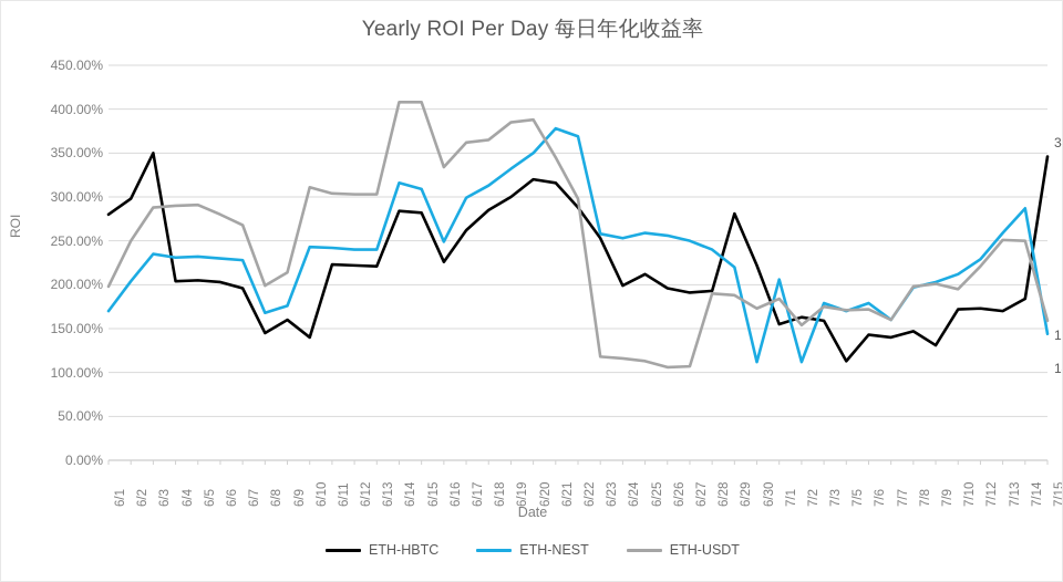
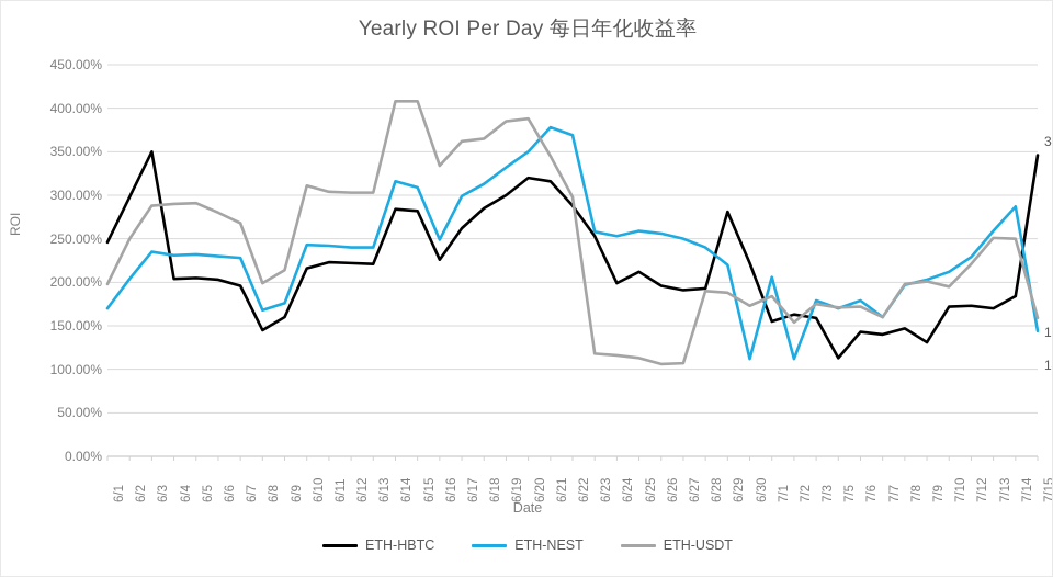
ETH-HBTC/6/1: 280% -> 250%
ETH-HBTC/6/10: 140% -> 220%
